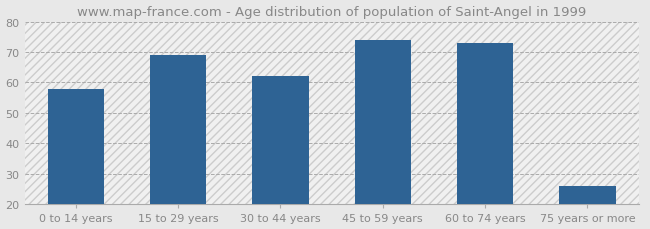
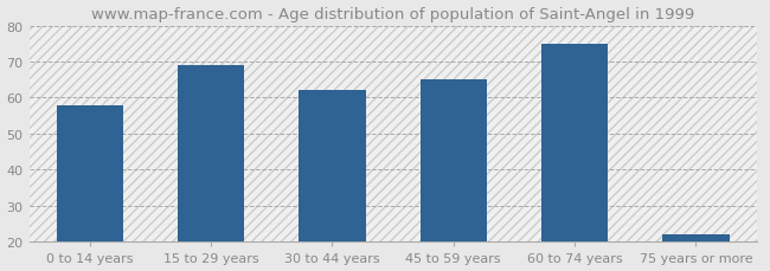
45 to 59 years: 74 -> 65
60 to 74 years: 73 -> 75
75 years or more: 26 -> 22
